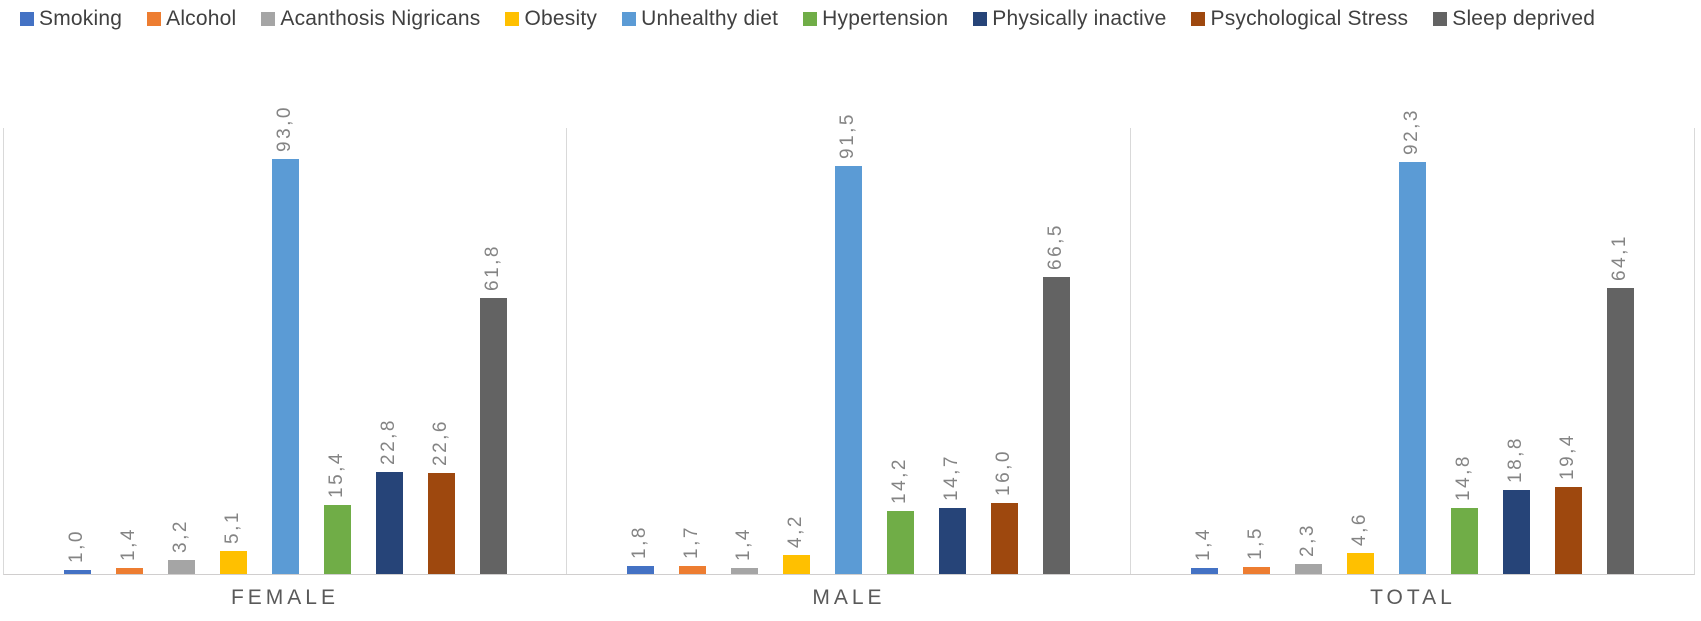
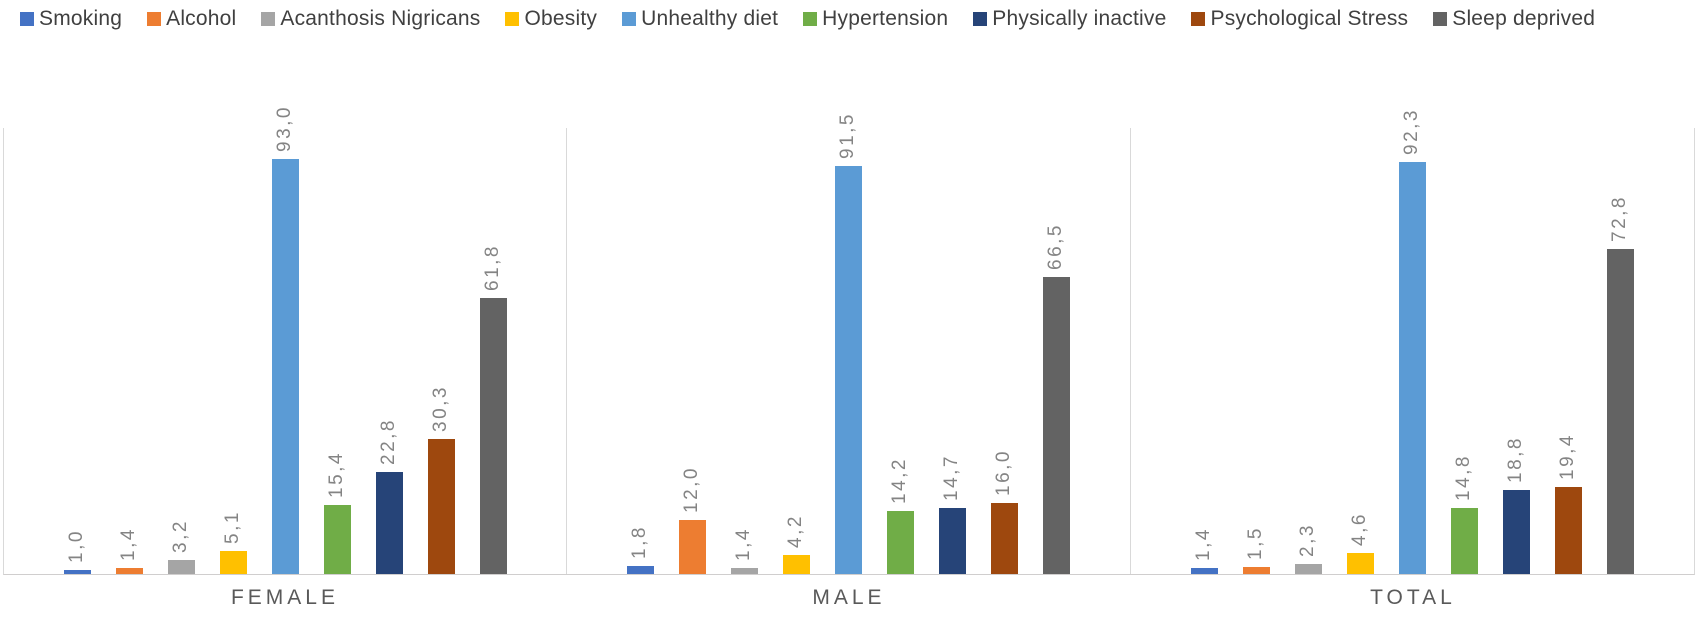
Psychological Stress/FEMALE: 22,6 -> 30,3
Alcohol/MALE: 1,7 -> 12,0
Sleep deprived/TOTAL: 64,1 -> 72,8
